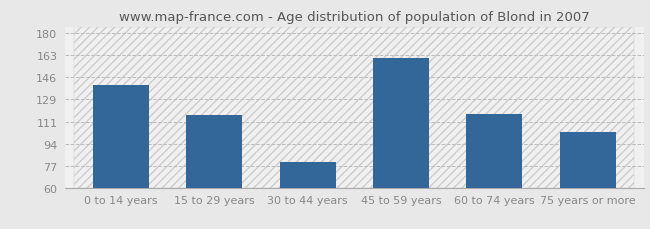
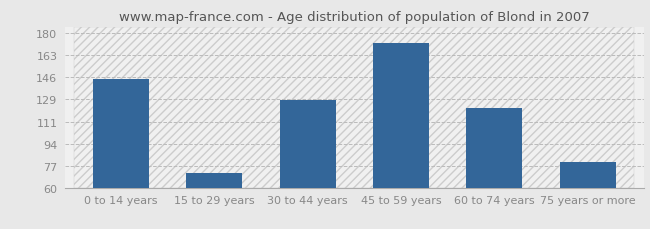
0 to 14 years: 140 -> 144
15 to 29 years: 116 -> 71
30 to 44 years: 80 -> 128
45 to 59 years: 161 -> 172
60 to 74 years: 117 -> 122
75 years or more: 103 -> 80
